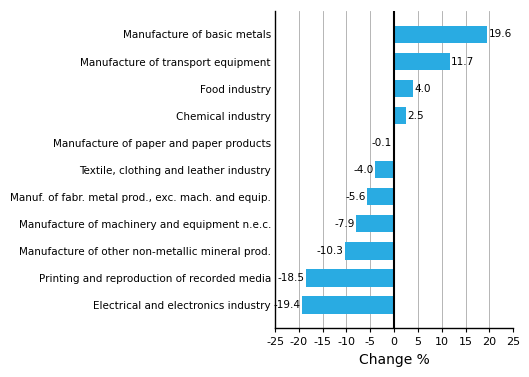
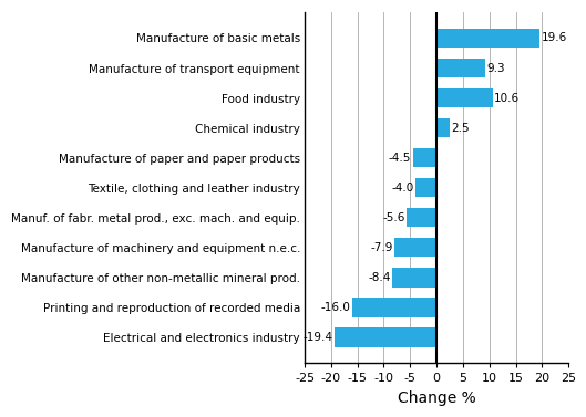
Manufacture of transport equipment: 11.7 -> 9.3
Food industry: 4.0 -> 10.6
Manufacture of paper and paper products: -0.1 -> -4.5
Manufacture of other non-metallic mineral prod.: -10.3 -> -8.4
Printing and reproduction of recorded media: -18.5 -> -16.0
